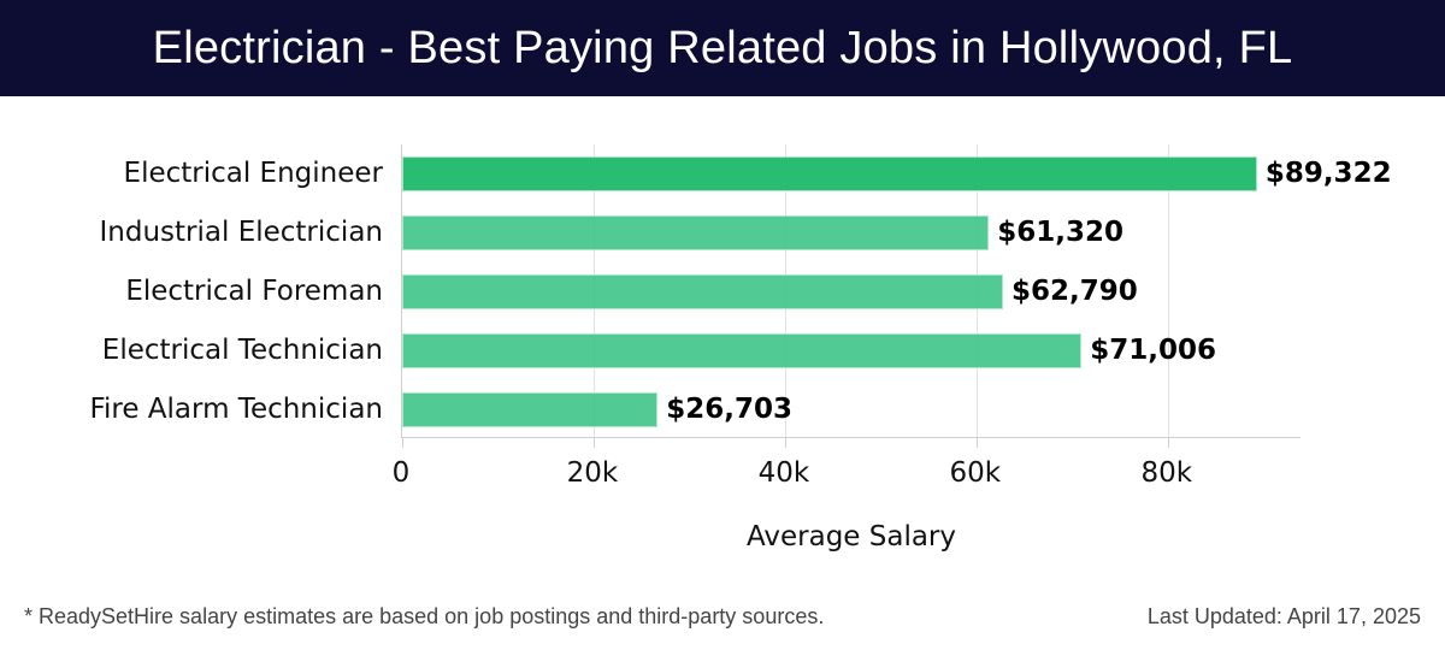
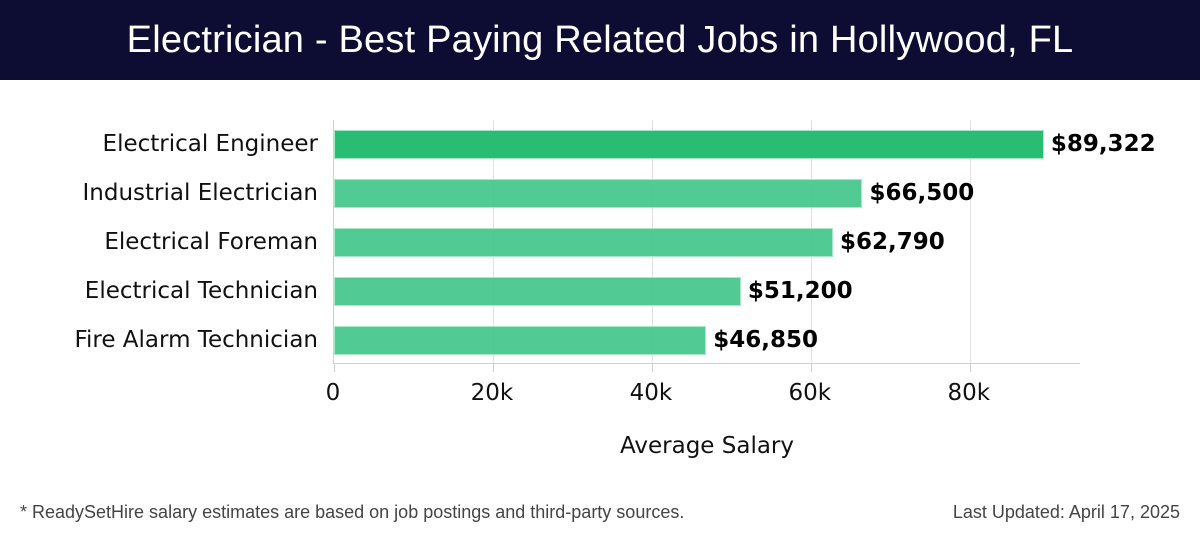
Industrial Electrician: $61,320 -> $66,500
Electrical Technician: $71,006 -> $51,200
Fire Alarm Technician: $26,703 -> $46,850
